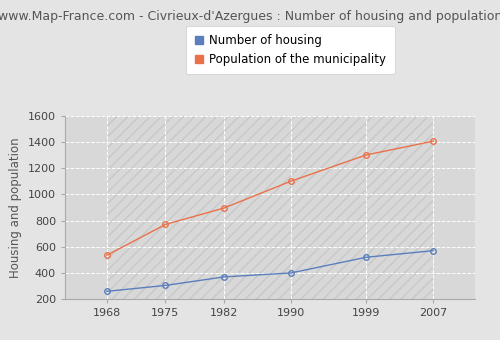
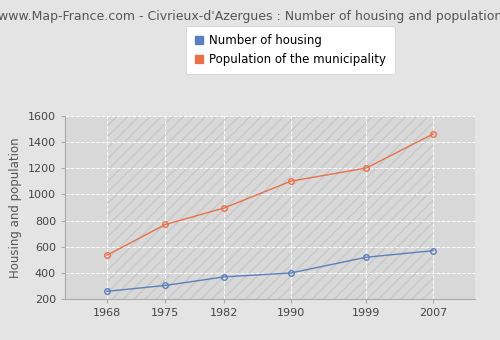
Population of the municipality/1999: 1300 -> 1200
Population of the municipality/2007: 1400 -> 1460
